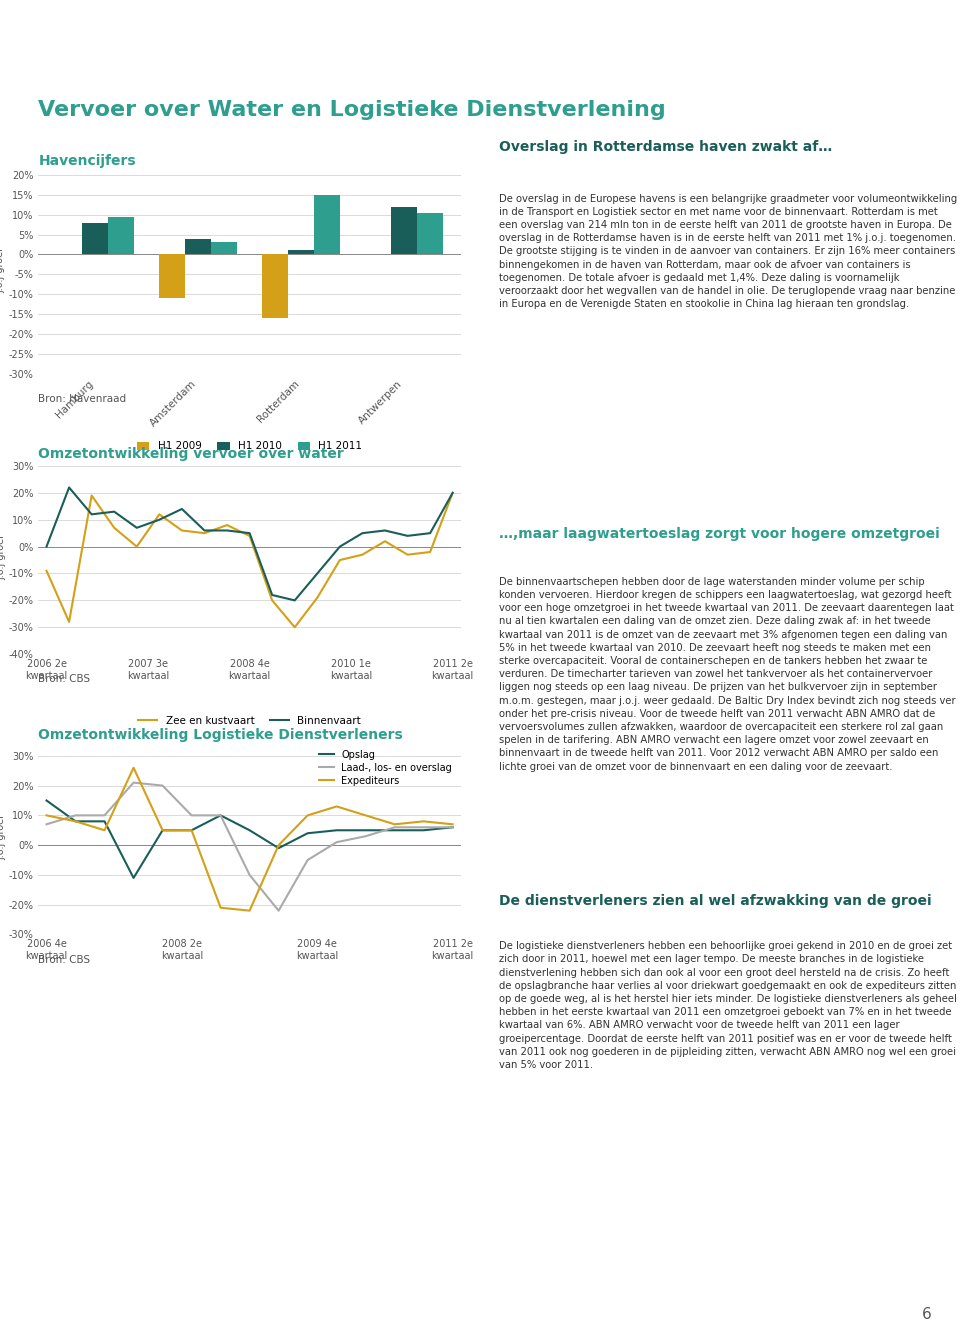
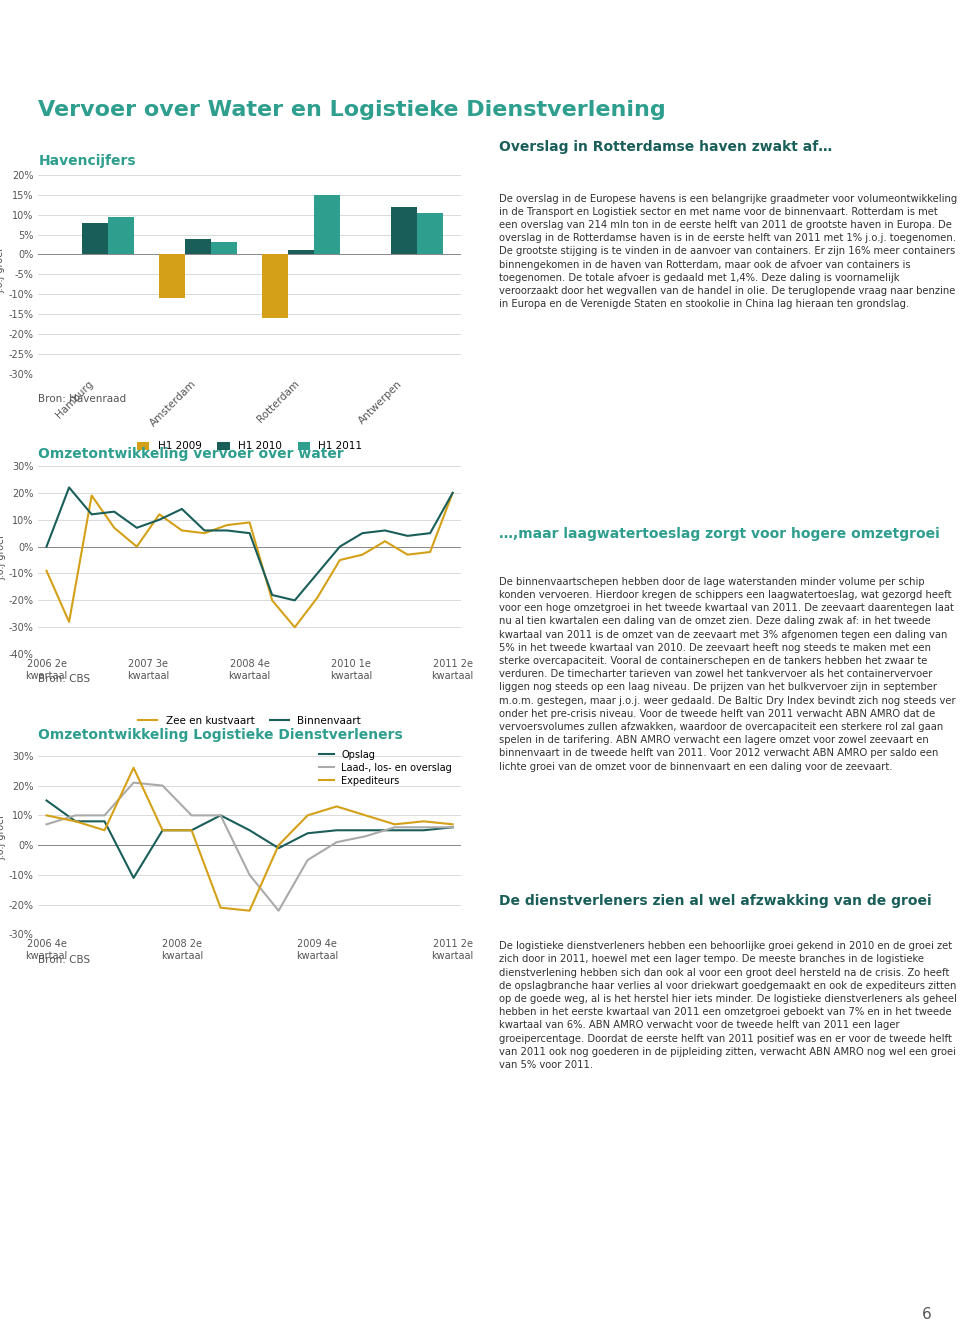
Zee en kustvaart/2008 4e kwartaal: 4% -> 9%
